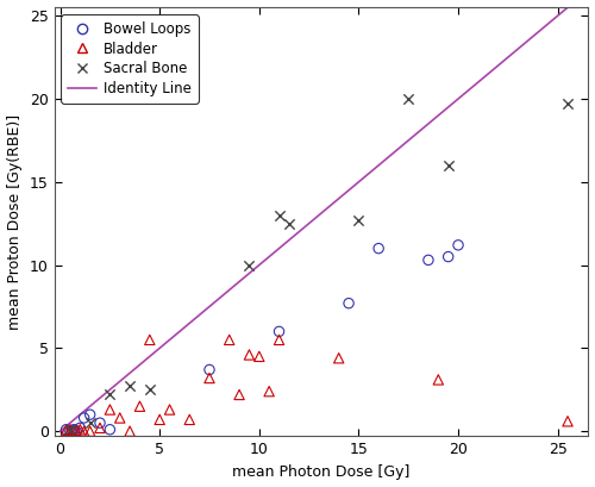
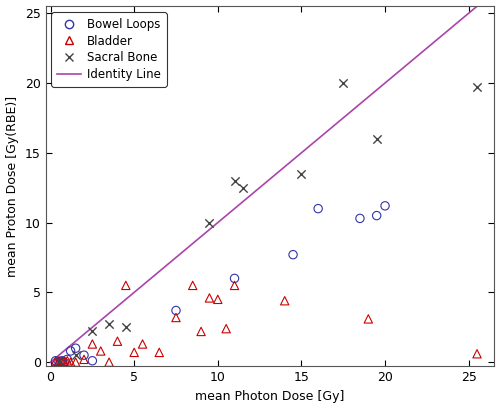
Sacral Bone/15: 12.7 -> 13.5
